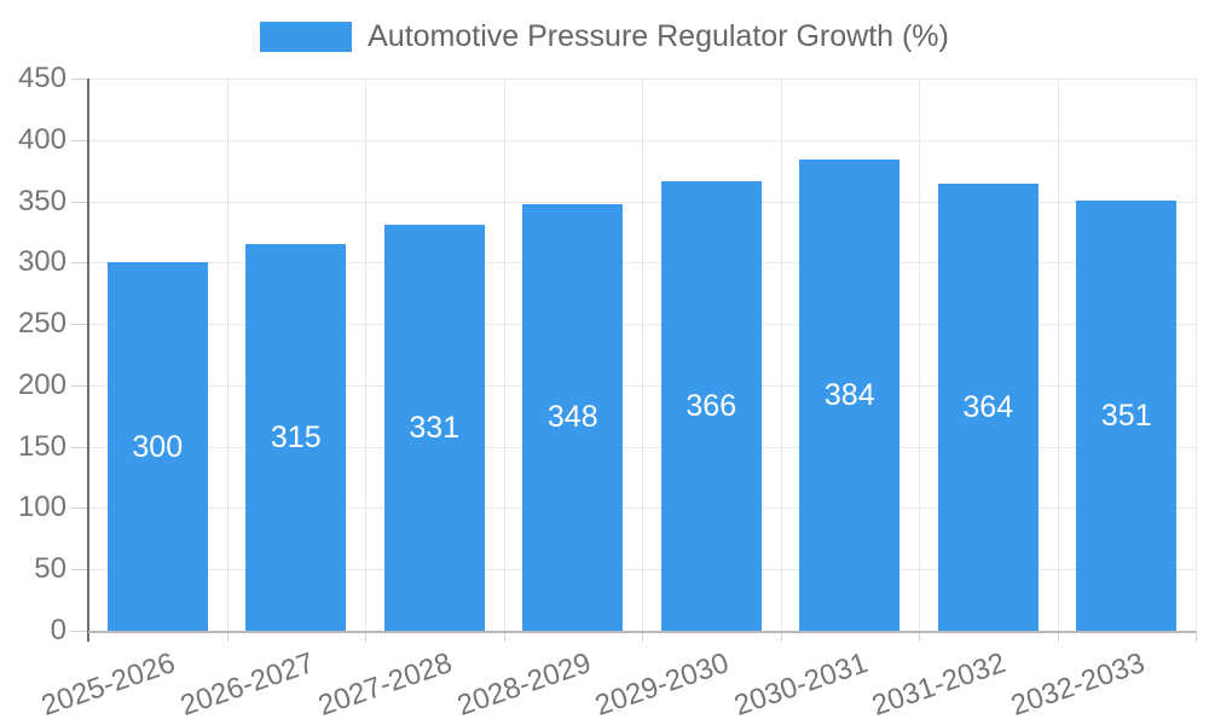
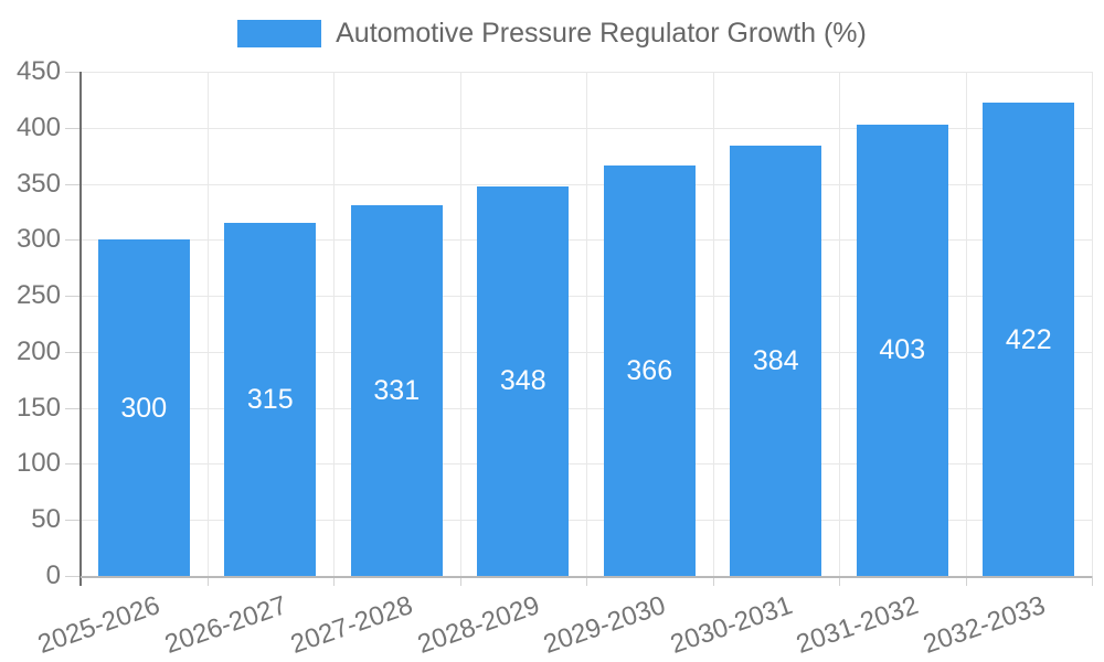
2031-2032: 364 -> 403
2032-2033: 351 -> 422
